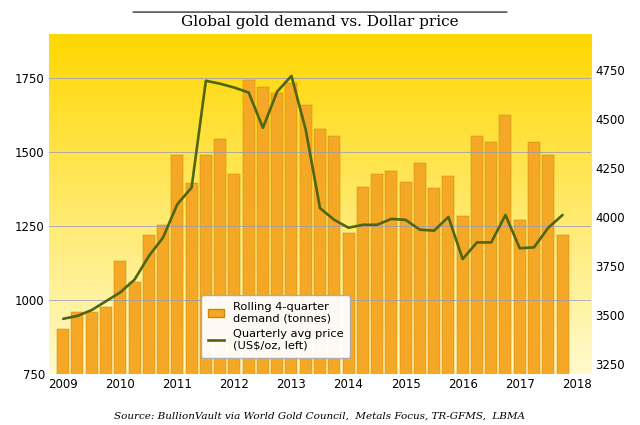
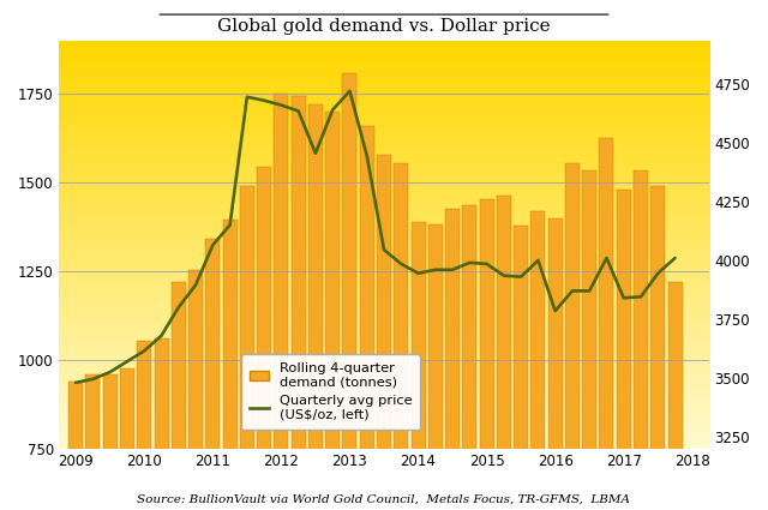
Rolling 4-quarter demand (tonnes)/2009: 900 -> 940
Rolling 4-quarter demand (tonnes)/2010: 1130 -> 1055
Rolling 4-quarter demand (tonnes)/2011: 1490 -> 1340
Rolling 4-quarter demand (tonnes)/2012: 1425 -> 1750
Rolling 4-quarter demand (tonnes)/2013: 1735 -> 1810
Rolling 4-quarter demand (tonnes)/2014: 1225 -> 1390
Rolling 4-quarter demand (tonnes)/2015: 1400 -> 1455
Rolling 4-quarter demand (tonnes)/2016: 1285 -> 1400
Rolling 4-quarter demand (tonnes)/2017: 1270 -> 1480
